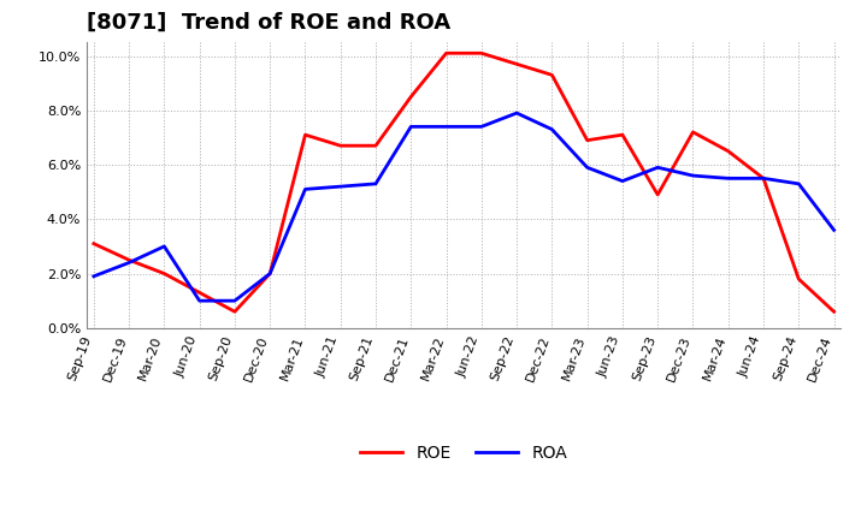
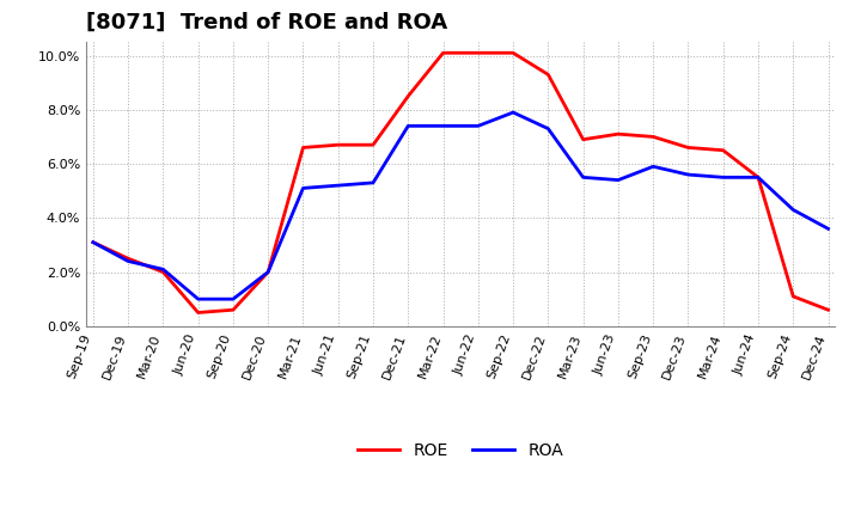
ROA/Sep-19: 1.9% -> 3.1%
ROA/Mar-20: 3.0% -> 2.1%
ROE/Jun-20: 1.3% -> 0.5%
ROE/Mar-21: 7.1% -> 6.6%
ROE/Sep-22: 9.7% -> 10.1%
ROA/Mar-23: 5.9% -> 5.5%
ROE/Sep-23: 4.9% -> 7.0%
ROE/Dec-23: 7.2% -> 6.6%
ROE/Sep-24: 1.8% -> 1.1%
ROA/Sep-24: 5.3% -> 4.3%
